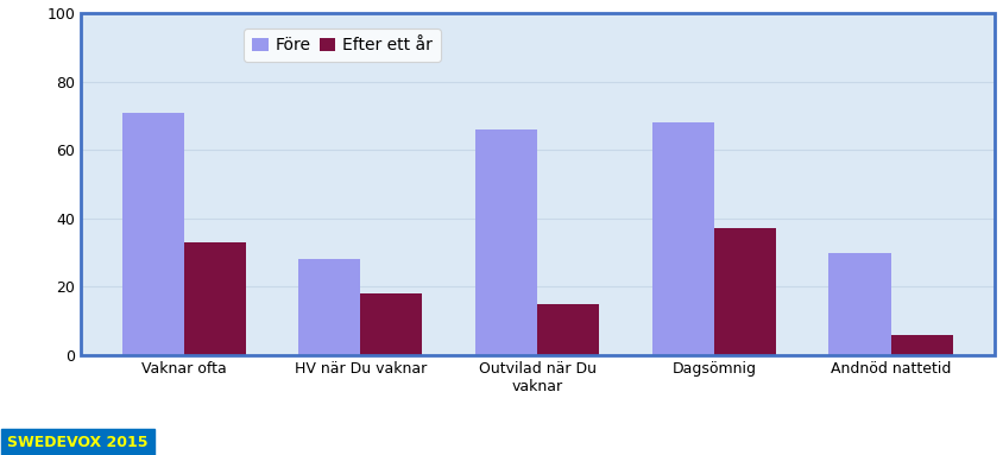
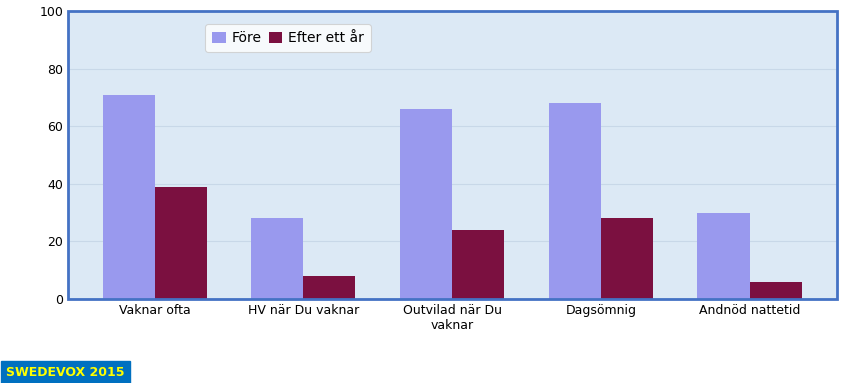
Efter ett år/Vaknar ofta: 33 -> 39
Efter ett år/HV när Du vaknar: 18 -> 8
Efter ett år/Outvilad när Du vaknar: 15 -> 24
Efter ett år/Dagsömnig: 37 -> 28
